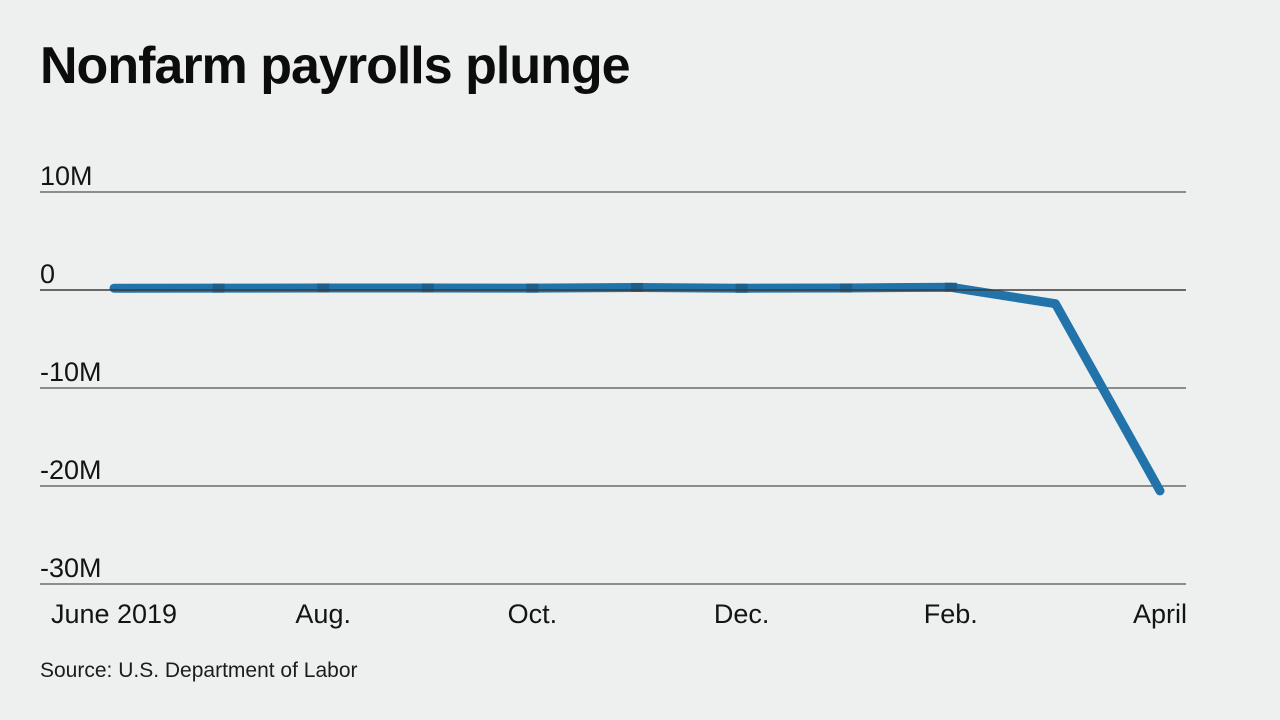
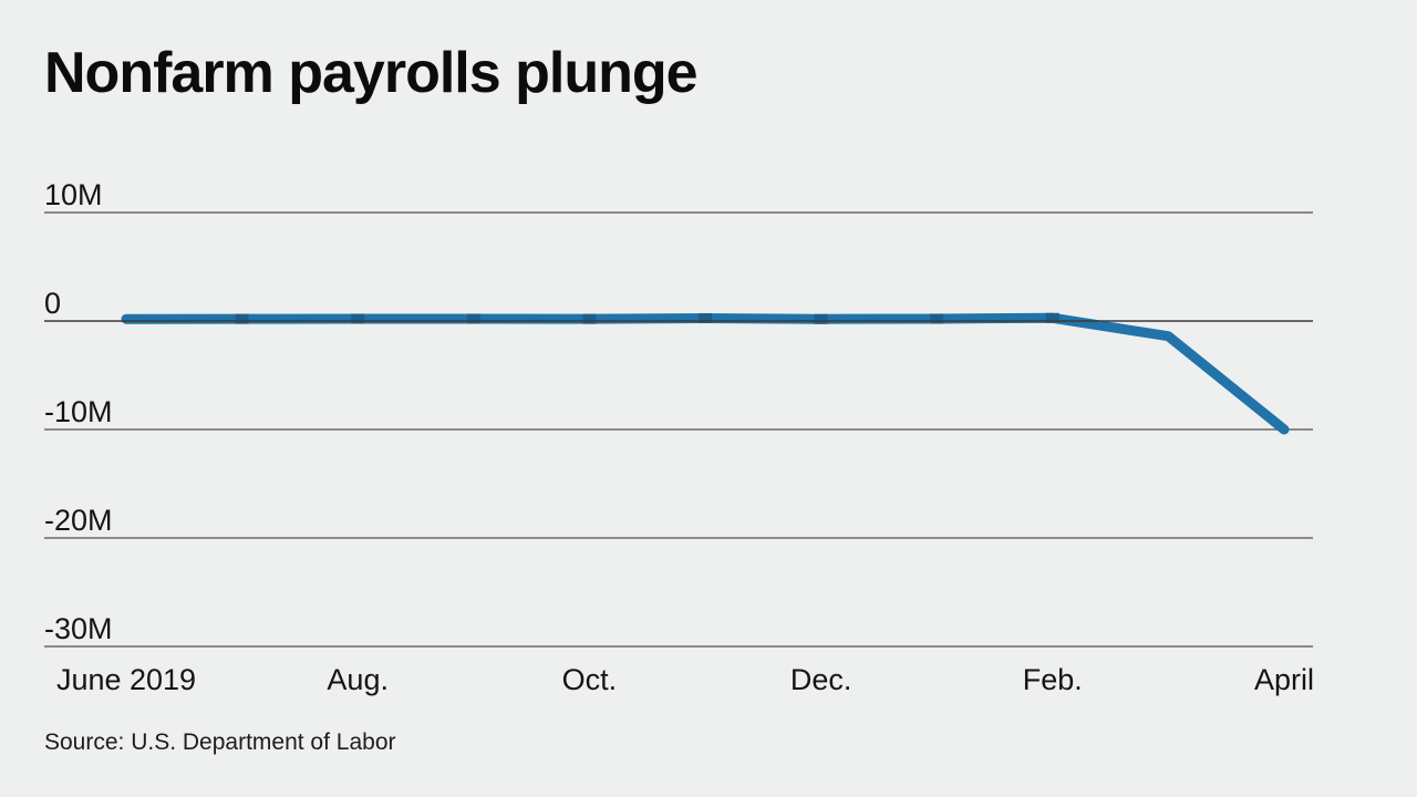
April: -20M -> -10M
